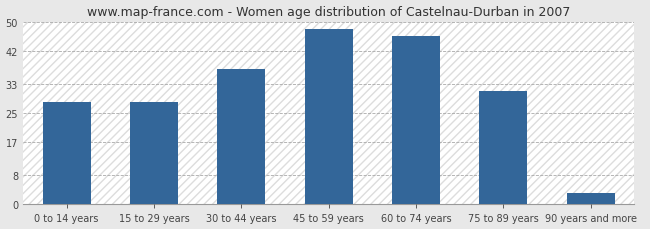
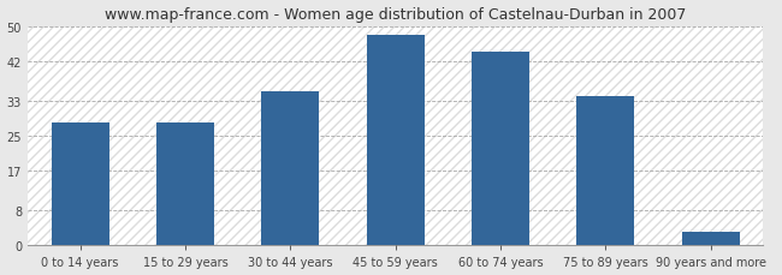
30 to 44 years: 37 -> 35
60 to 74 years: 46 -> 44
75 to 89 years: 31 -> 34
